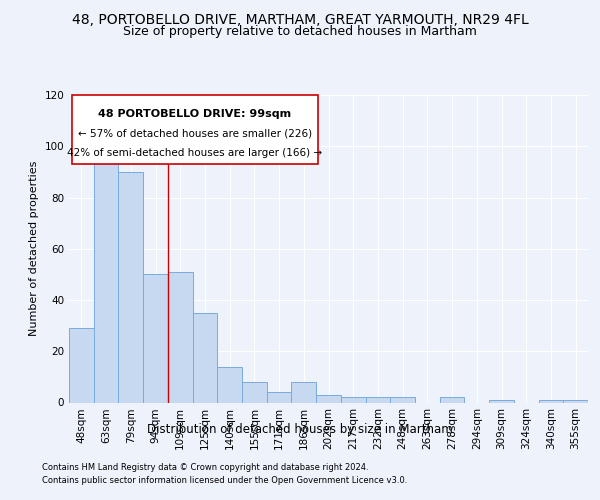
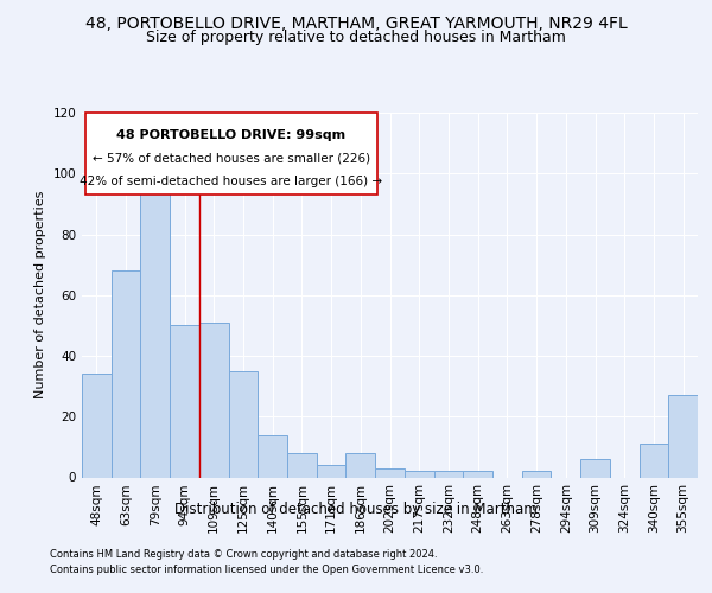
48sqm: 29 -> 34
63sqm: 94 -> 68
79sqm: 90 -> 94
309sqm: 1 -> 6
340sqm: 1 -> 11
355sqm: 1 -> 27
